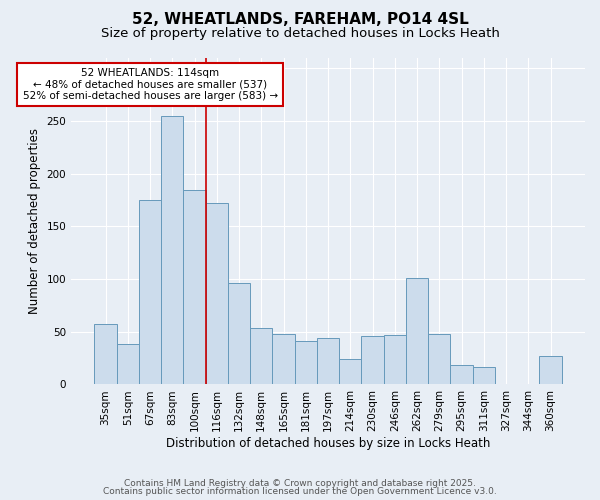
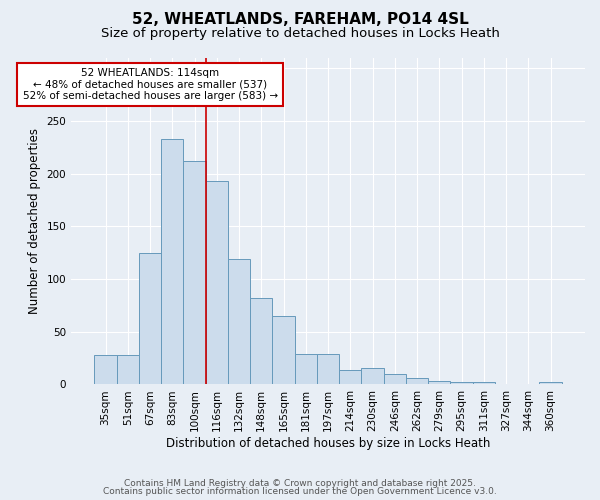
35sqm: 57 -> 28
51sqm: 38 -> 28
67sqm: 175 -> 125
83sqm: 255 -> 233
100sqm: 184 -> 212
116sqm: 172 -> 193
132sqm: 96 -> 119
148sqm: 54 -> 82
165sqm: 48 -> 65
181sqm: 41 -> 29
197sqm: 44 -> 29
214sqm: 24 -> 14
230sqm: 46 -> 16
246sqm: 47 -> 10
262sqm: 101 -> 6
279sqm: 48 -> 3
295sqm: 18 -> 2
311sqm: 17 -> 2
360sqm: 27 -> 2
